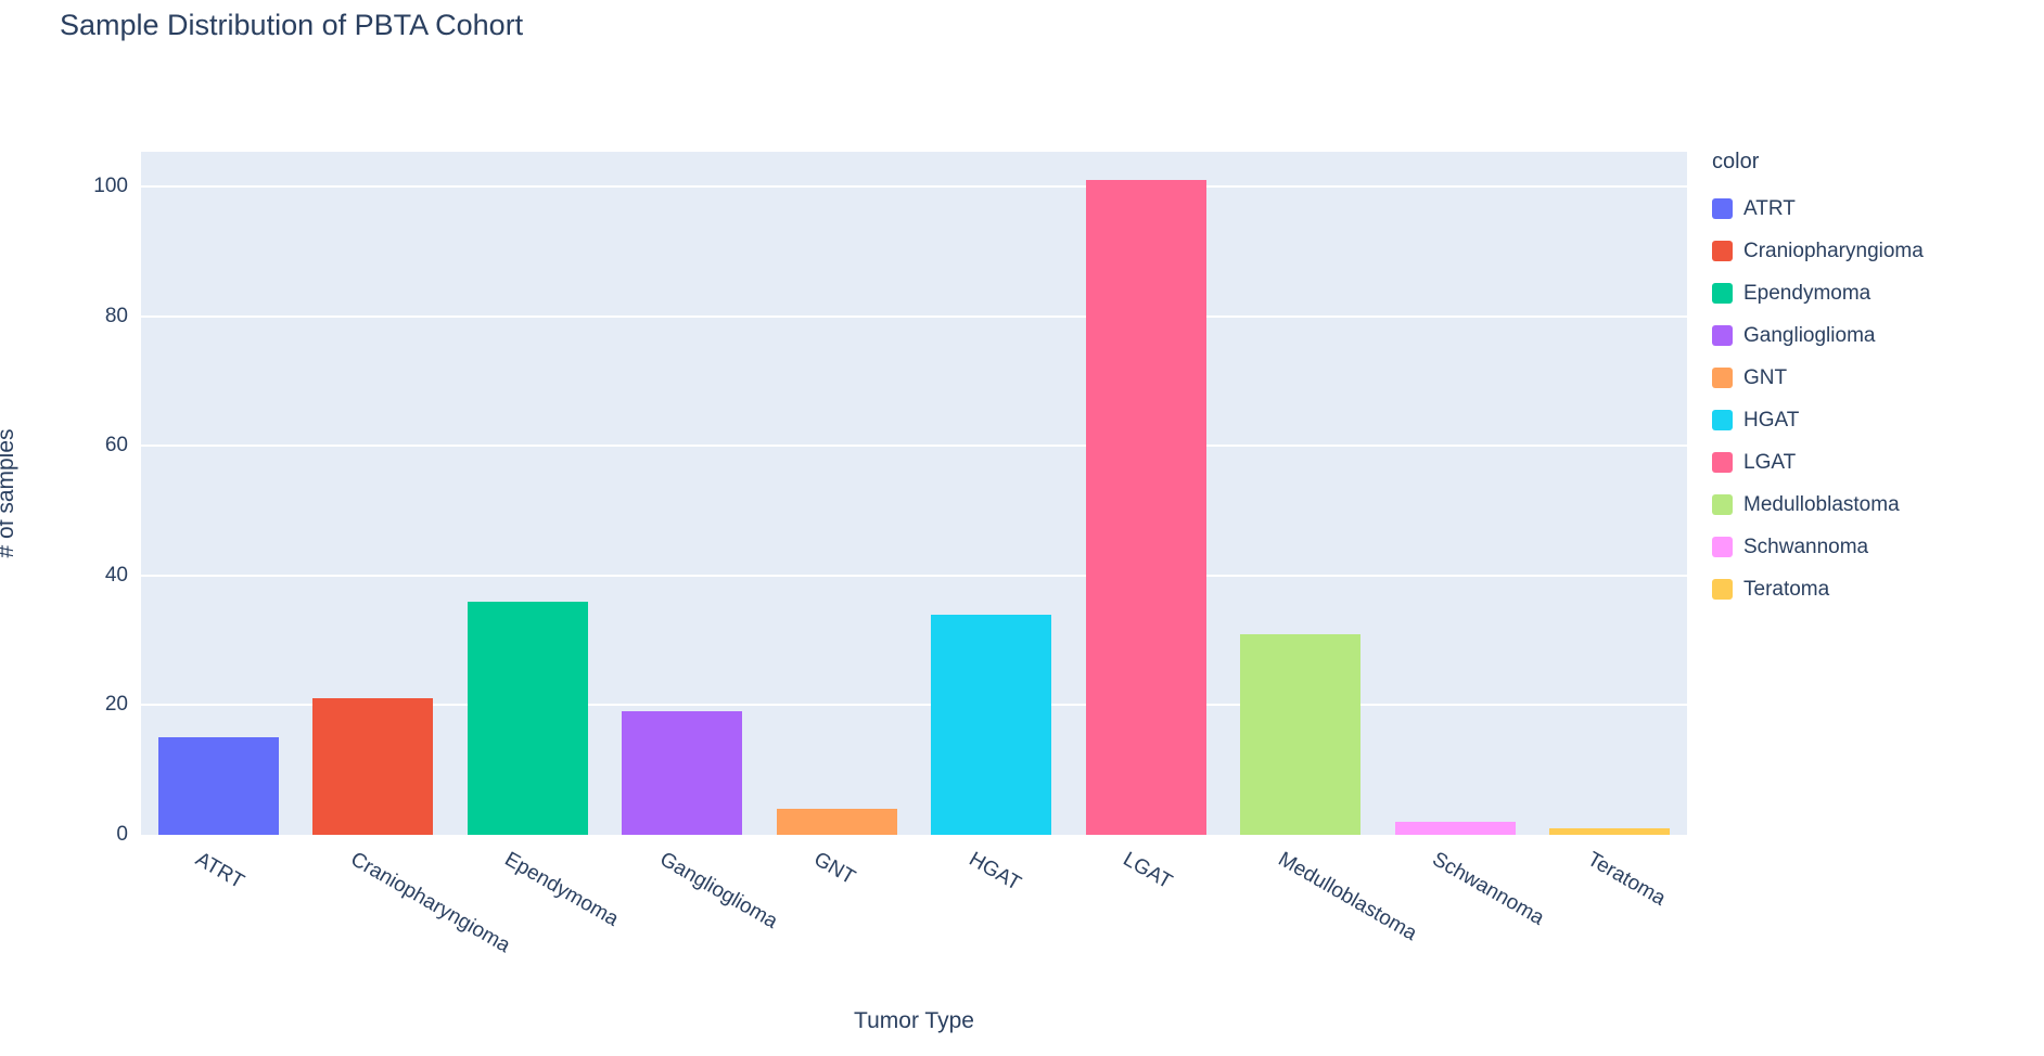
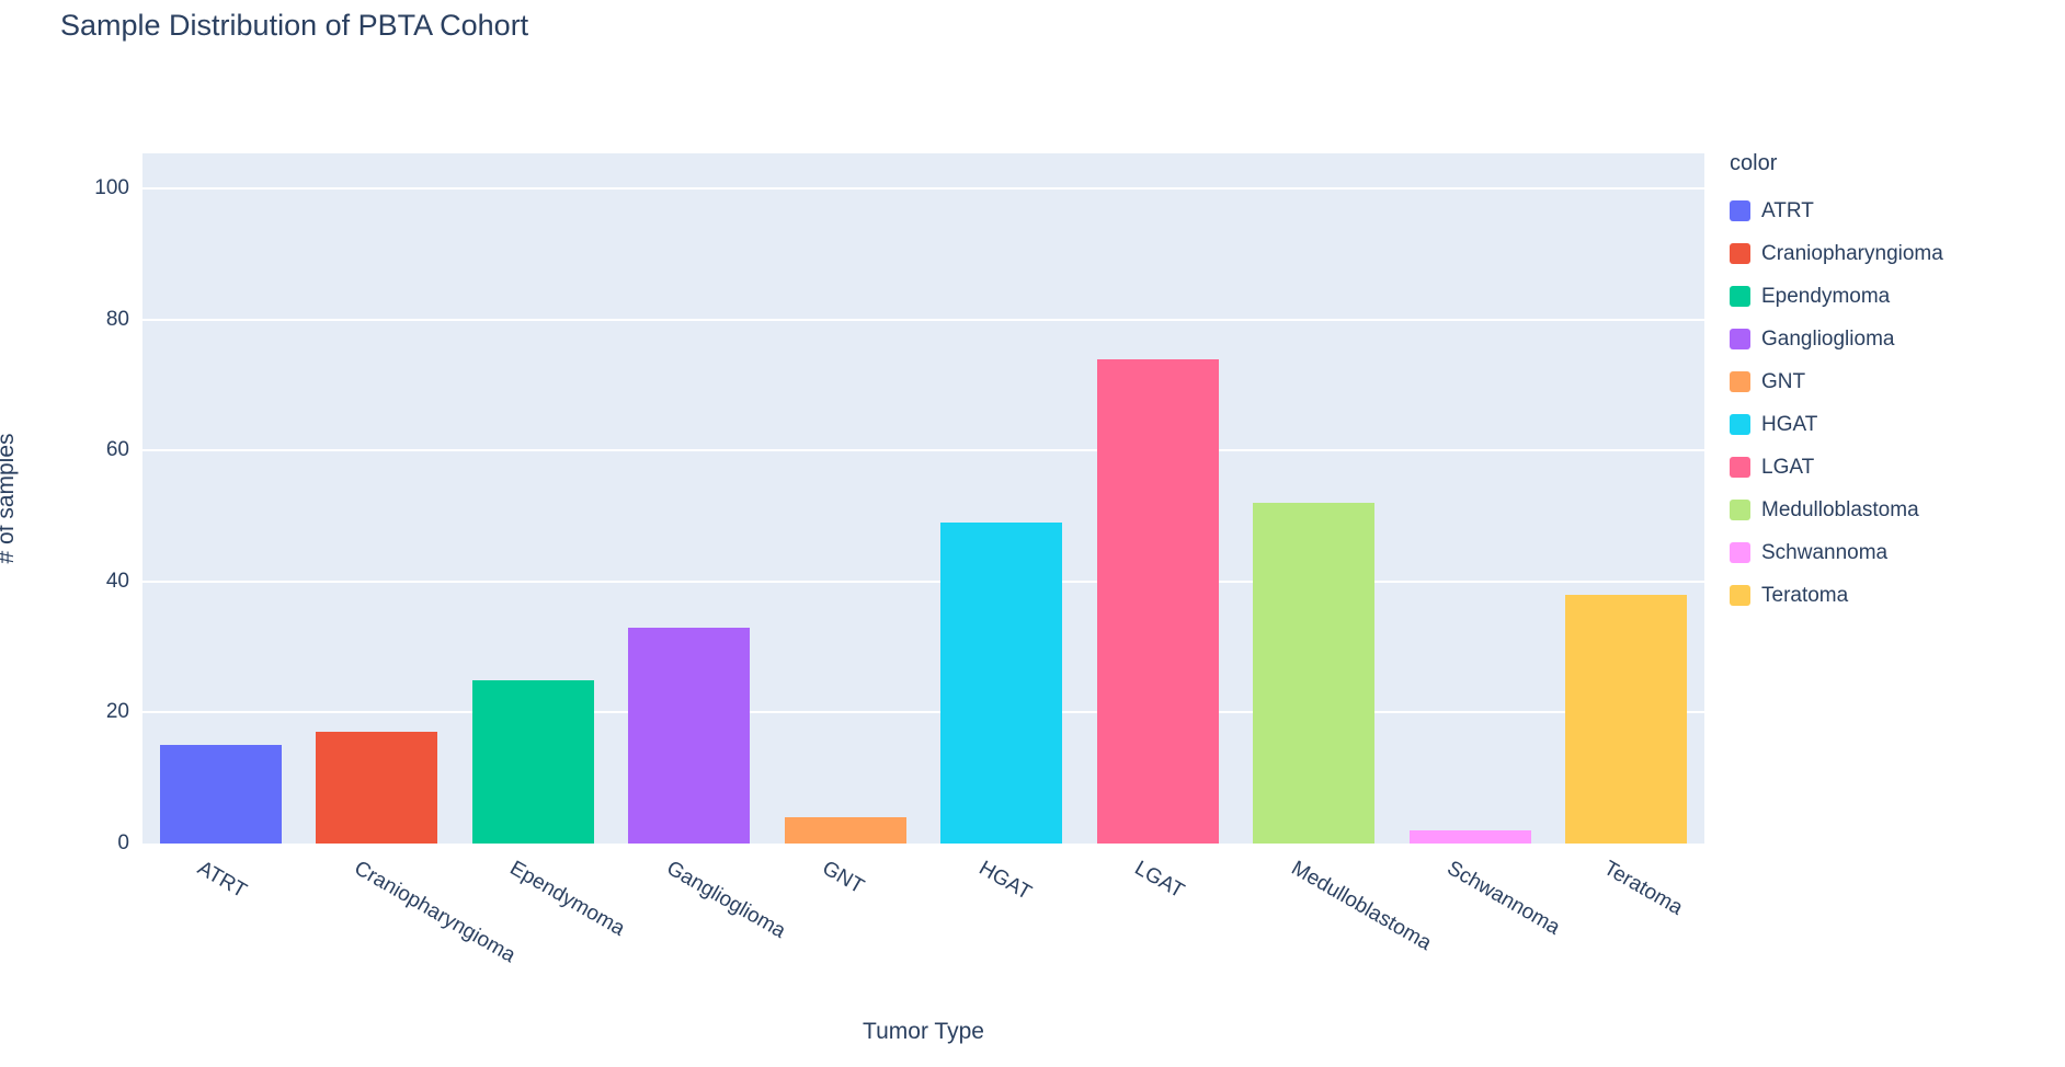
Craniopharyngioma: 21 -> 17
Ependymoma: 36 -> 25
Ganglioglioma: 19 -> 33
HGAT: 34 -> 49
LGAT: 101 -> 74
Medulloblastoma: 31 -> 52
Teratoma: 1 -> 38
